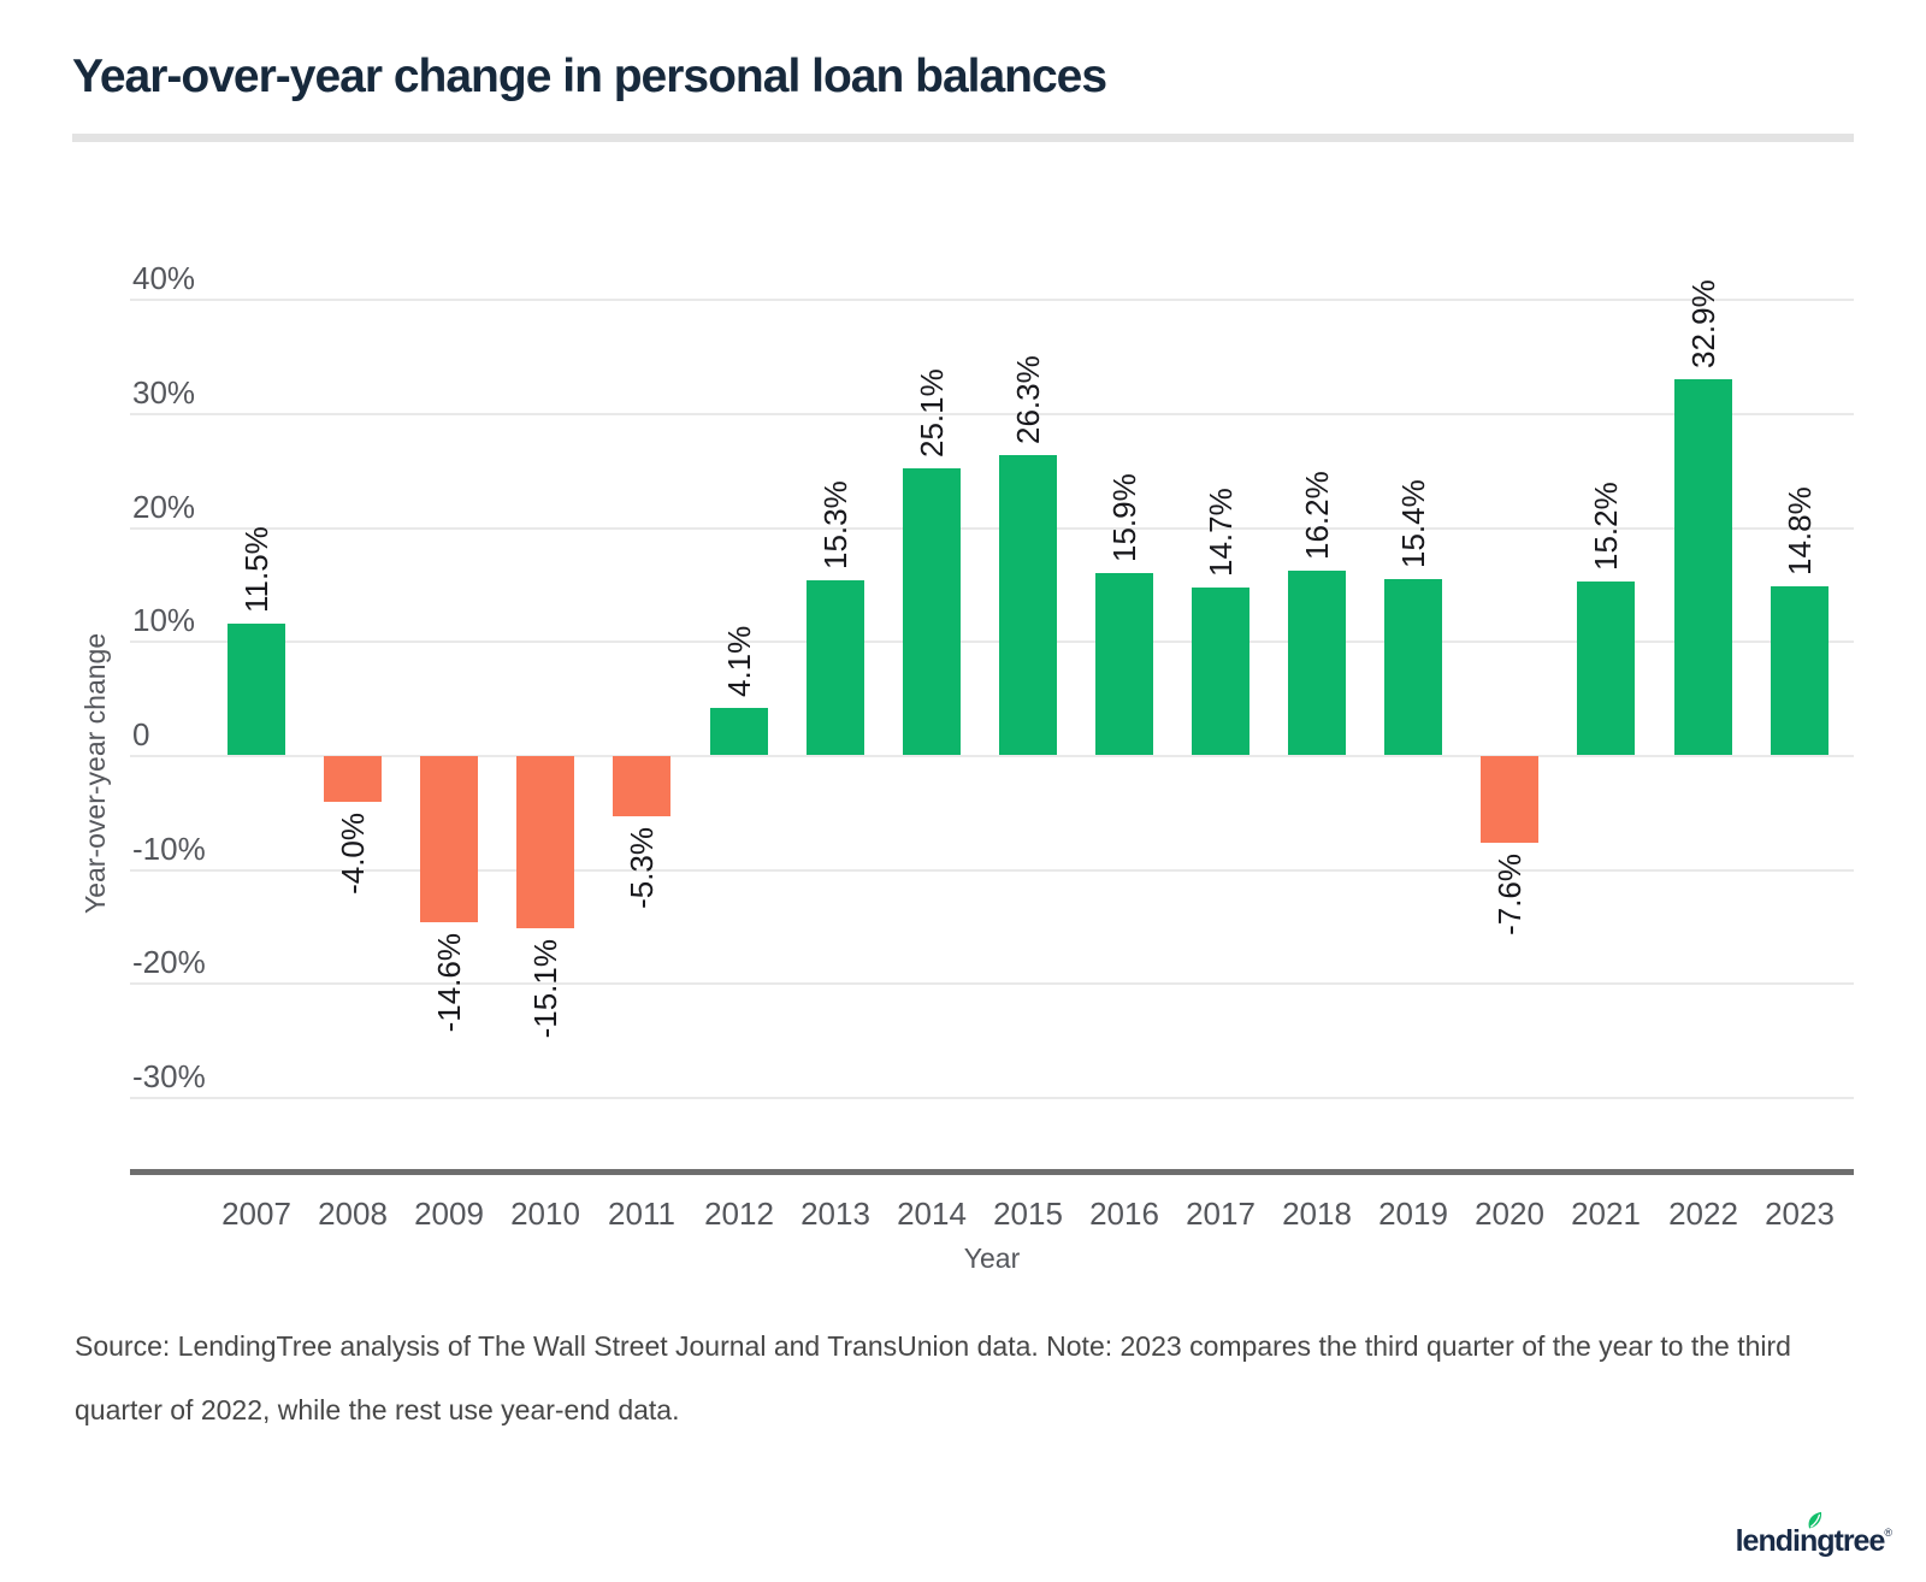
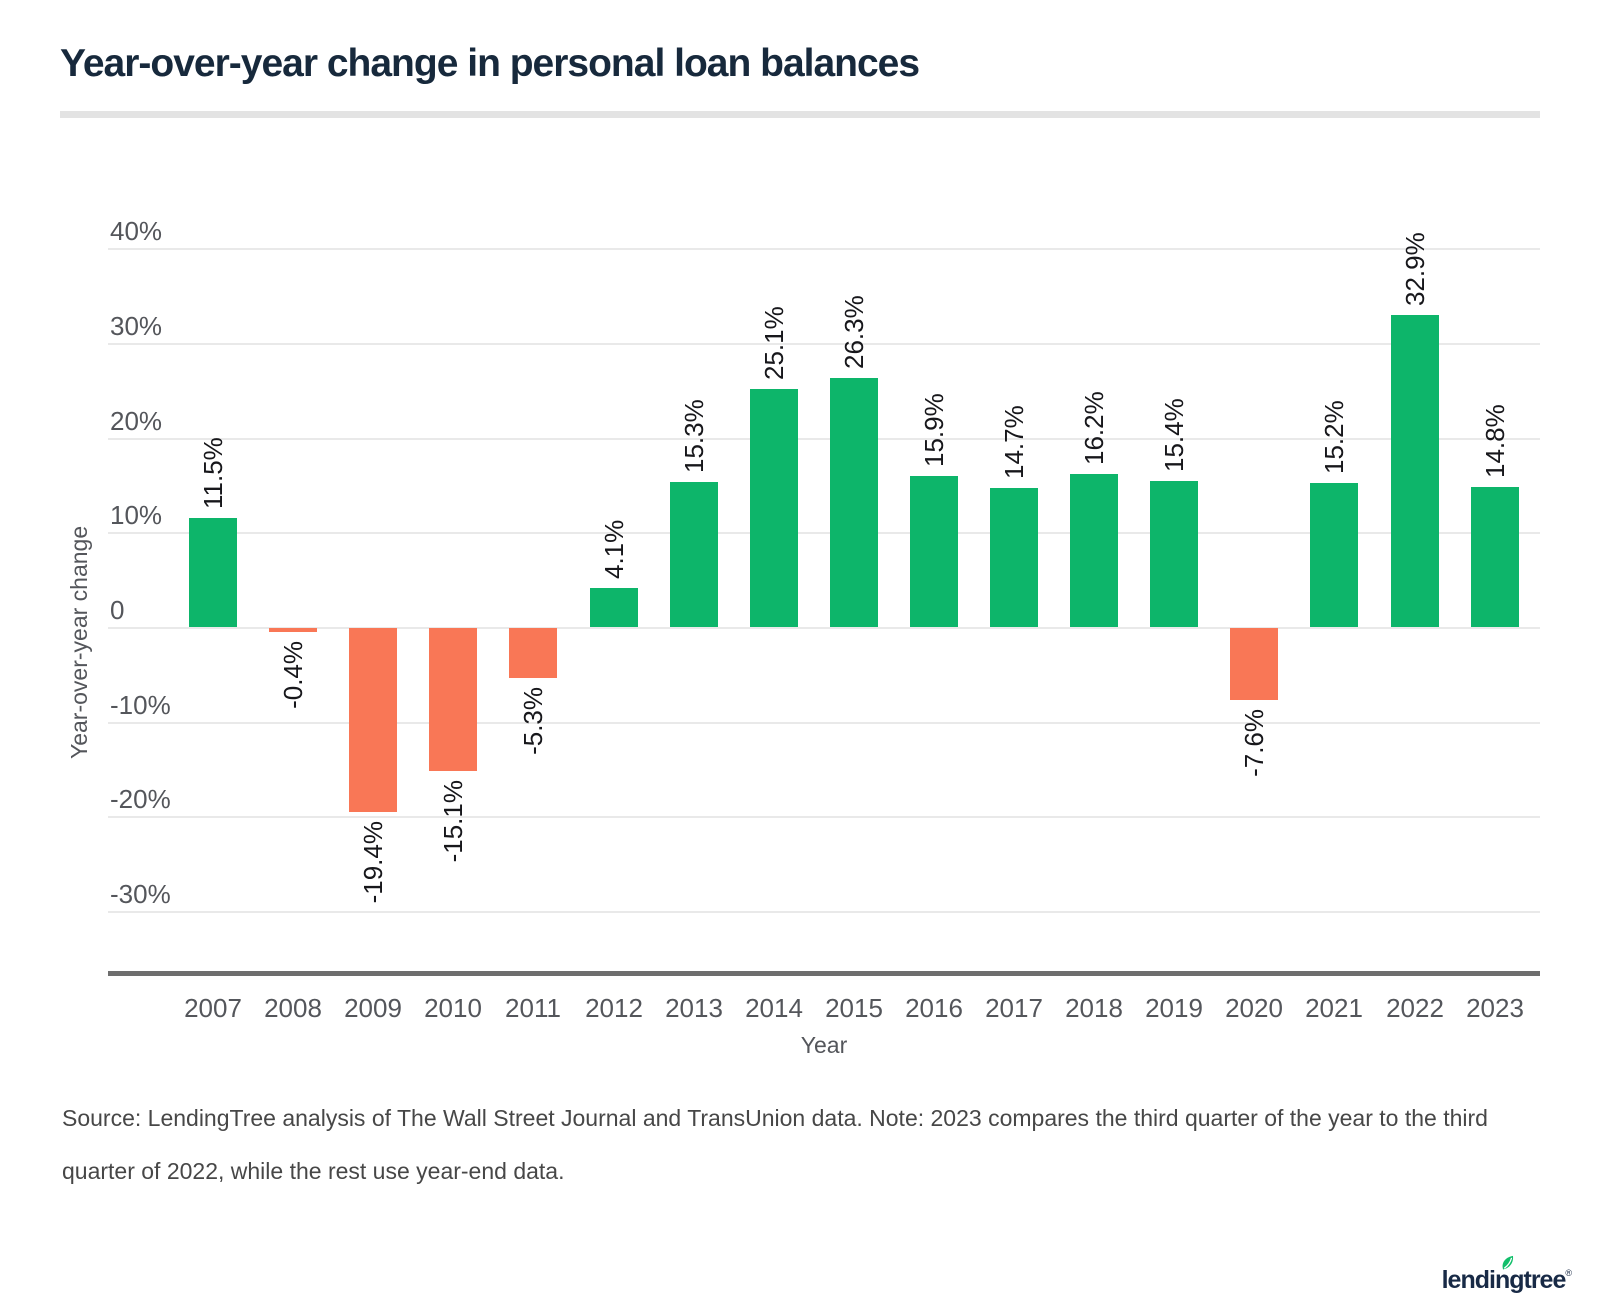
2008: -4.0% -> -0.4%
2009: -14.6% -> -19.4%
